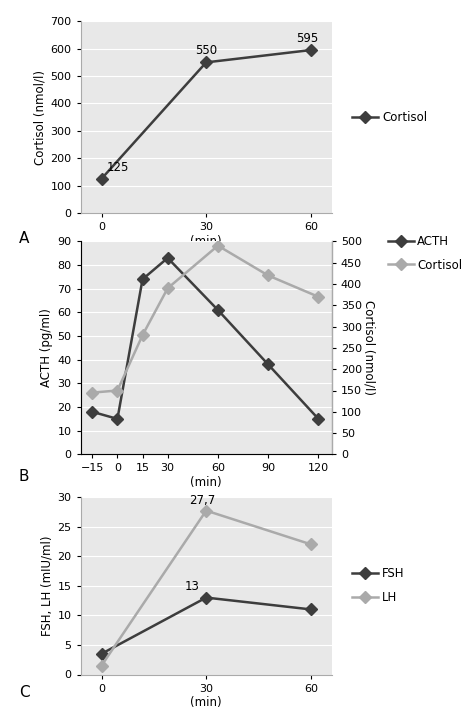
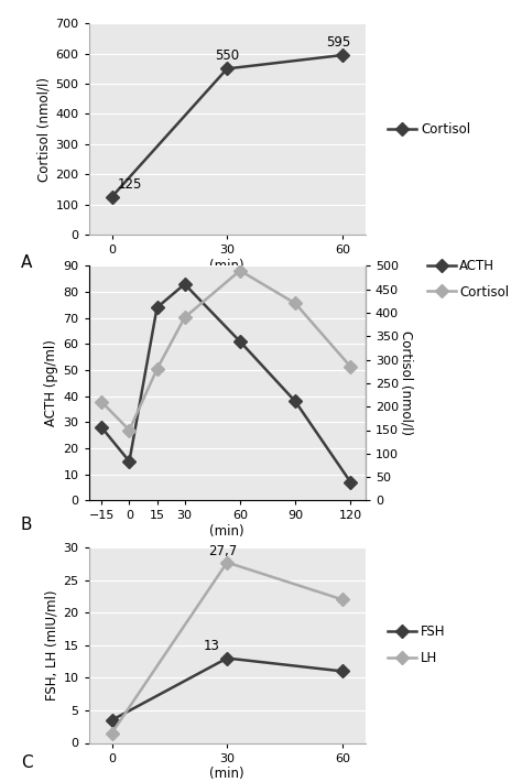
ACTH/−15: 18 -> 28
Cortisol/−15: 145 -> 210
ACTH/120: 15 -> 7
Cortisol/120: 370 -> 285
